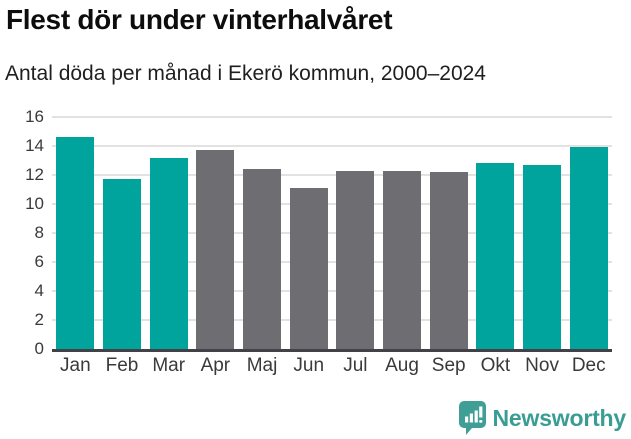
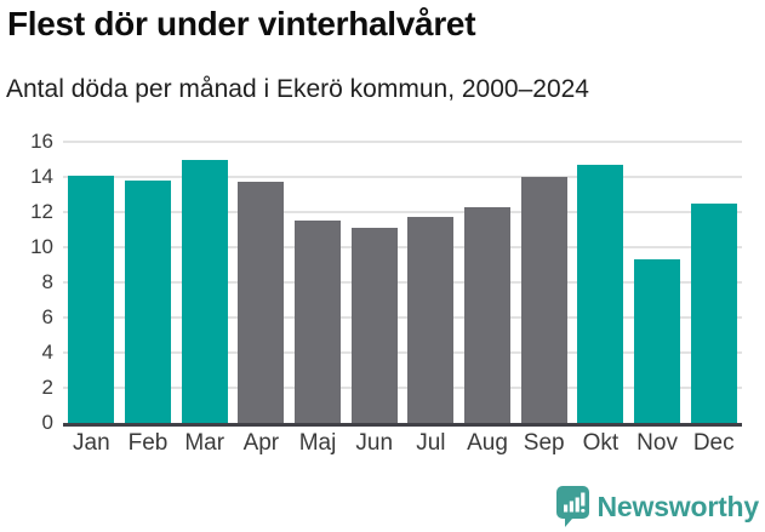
Jan: 14.6 -> 14.1
Feb: 11.7 -> 13.8
Mar: 13.2 -> 15.0
Maj: 12.4 -> 11.5
Jul: 12.3 -> 11.7
Sep: 12.2 -> 14.0
Okt: 12.8 -> 14.7
Nov: 12.7 -> 9.3
Dec: 13.9 -> 12.5
